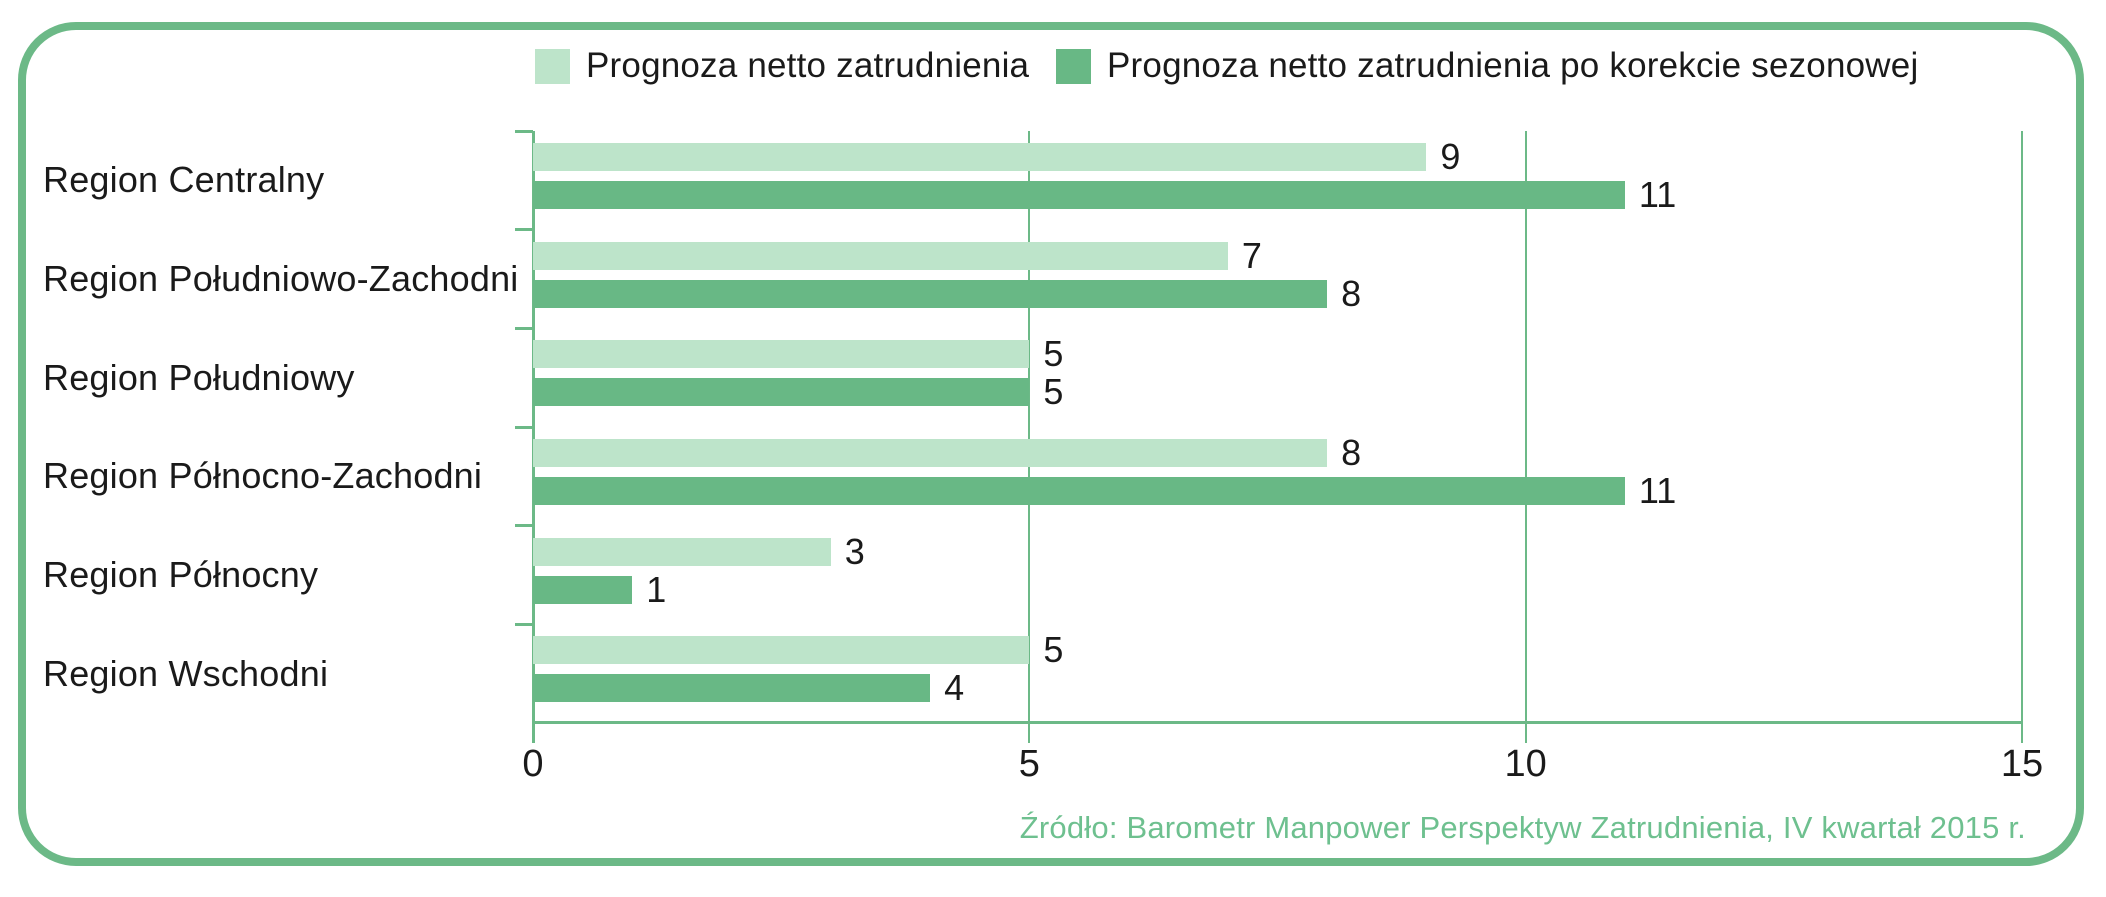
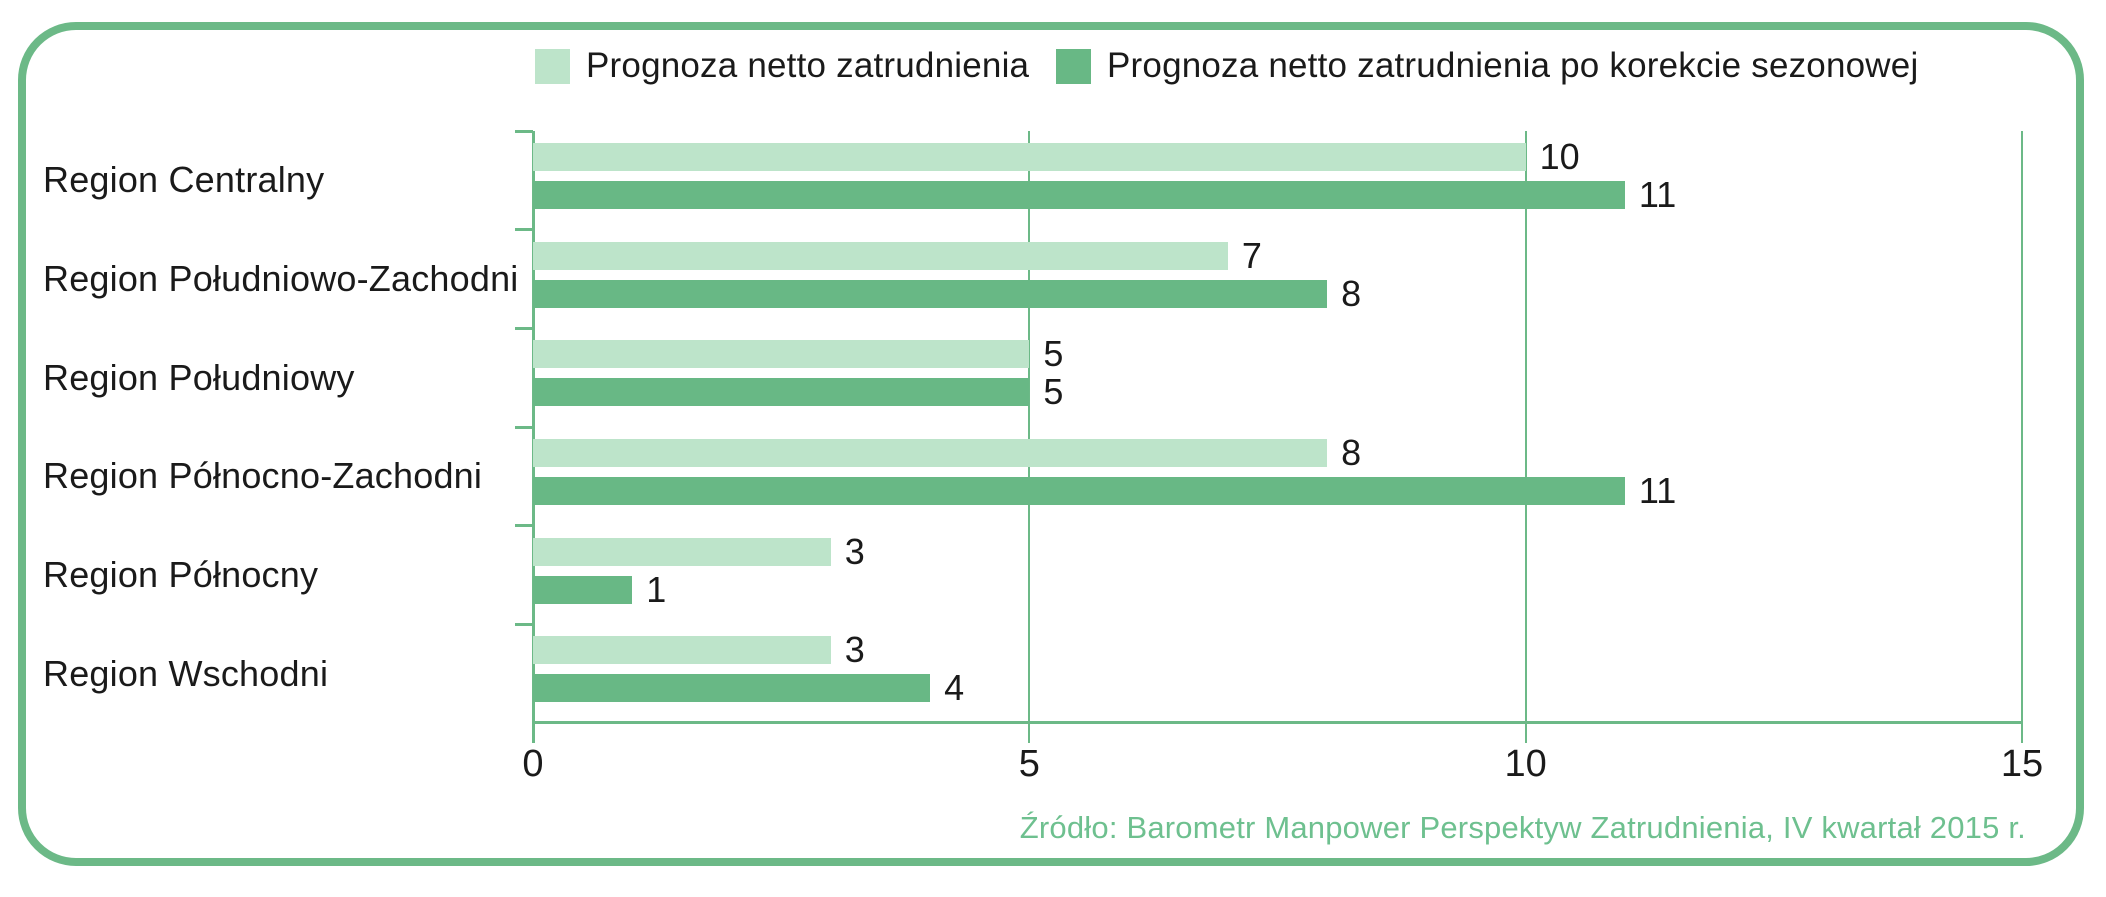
Prognoza netto zatrudnienia/Region Centralny: 9 -> 10
Prognoza netto zatrudnienia/Region Wschodni: 5 -> 3
